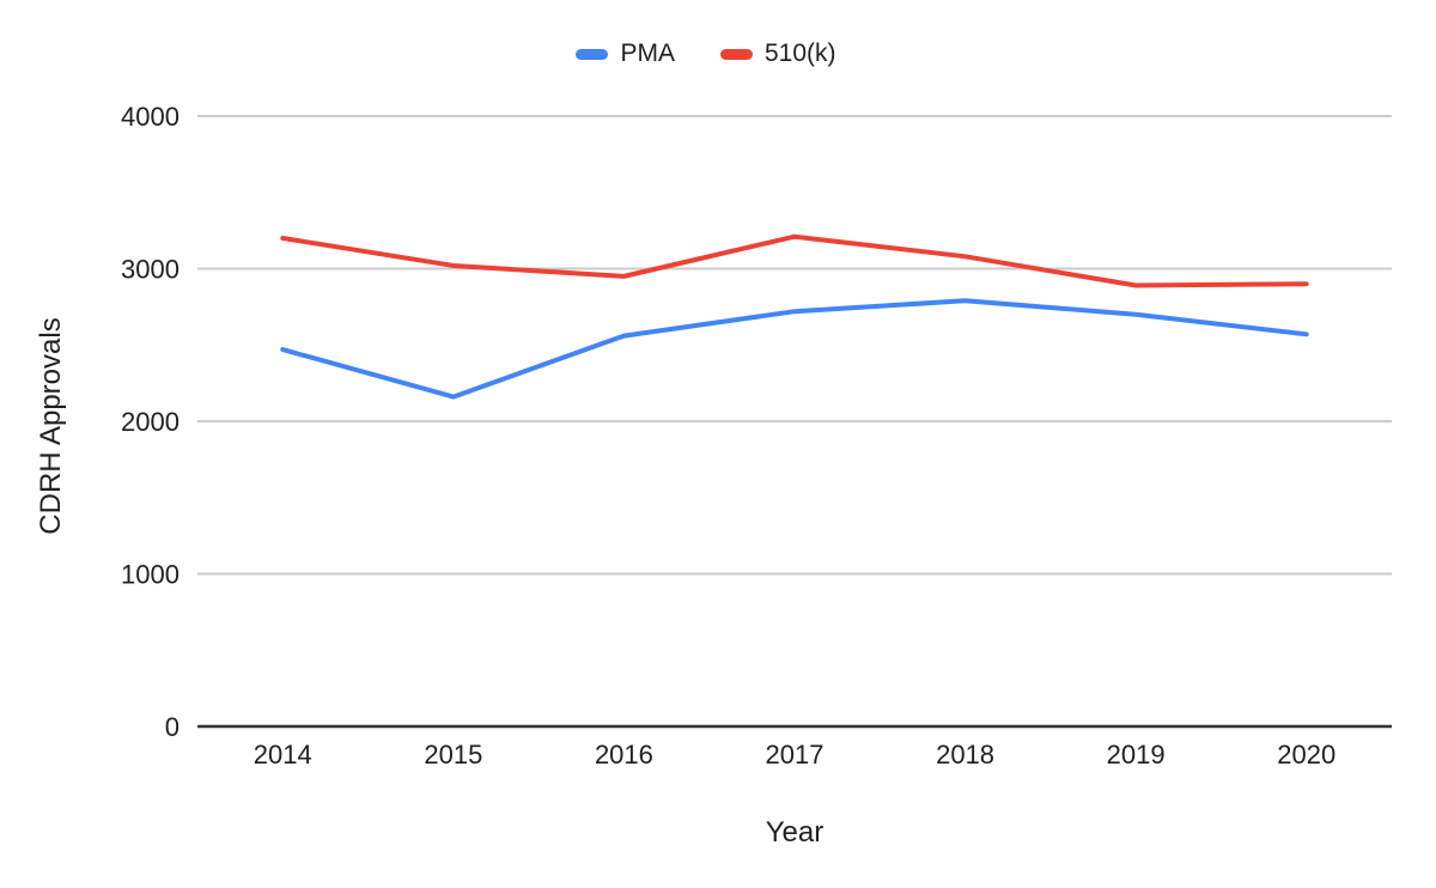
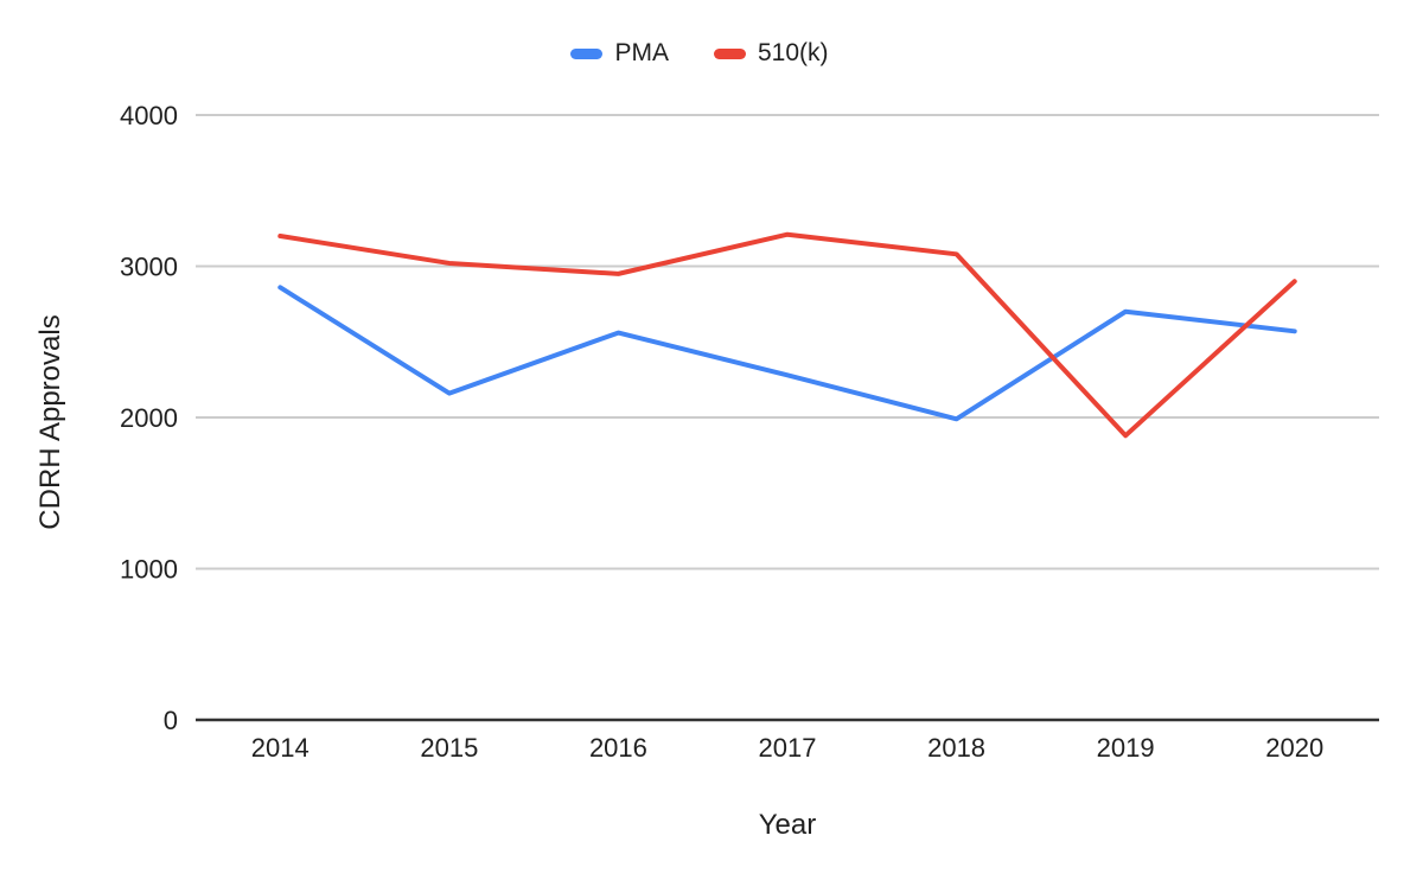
PMA/2014: 2470 -> 2860
PMA/2017: 2720 -> 2280
PMA/2018: 2790 -> 1990
510(k)/2019: 2890 -> 1880
